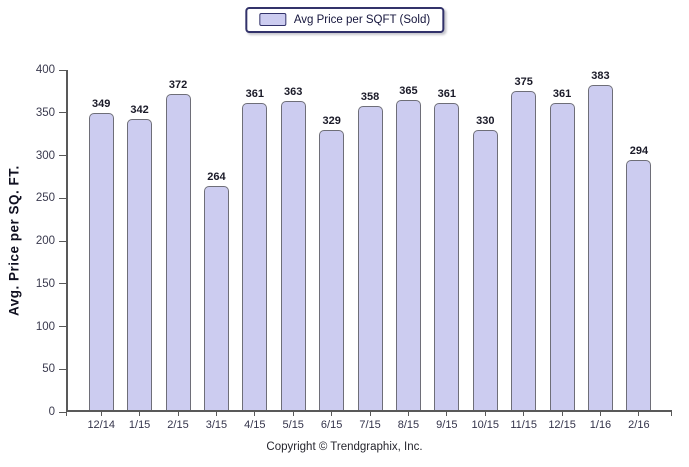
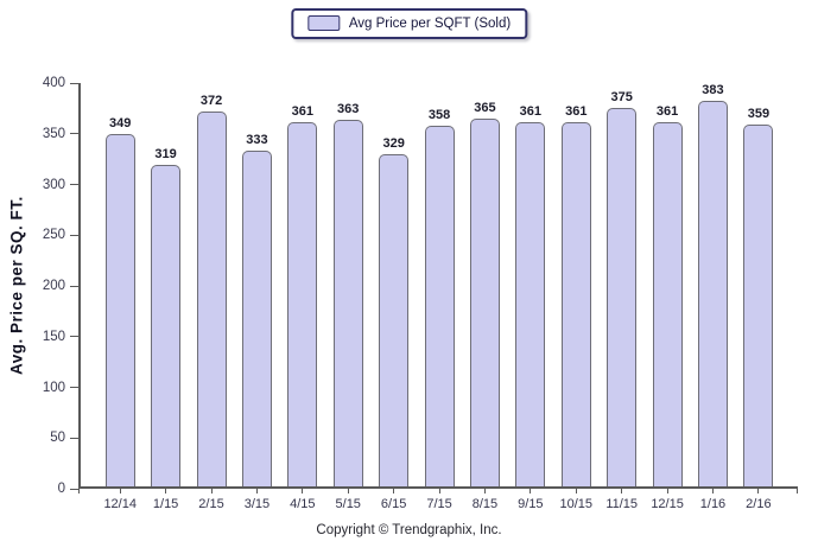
1/15: 342 -> 319
3/15: 264 -> 333
10/15: 330 -> 361
2/16: 294 -> 359
